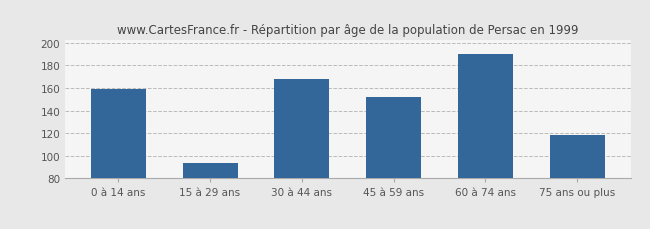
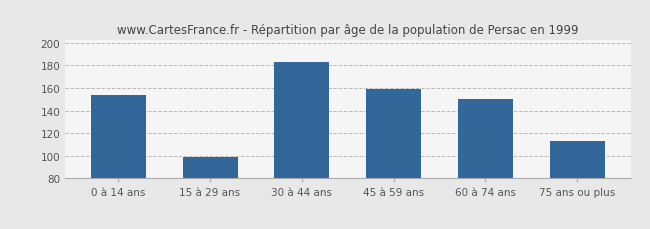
0 à 14 ans: 159 -> 154
15 à 29 ans: 94 -> 99
30 à 44 ans: 168 -> 183
45 à 59 ans: 152 -> 159
60 à 74 ans: 190 -> 150
75 ans ou plus: 118 -> 113
